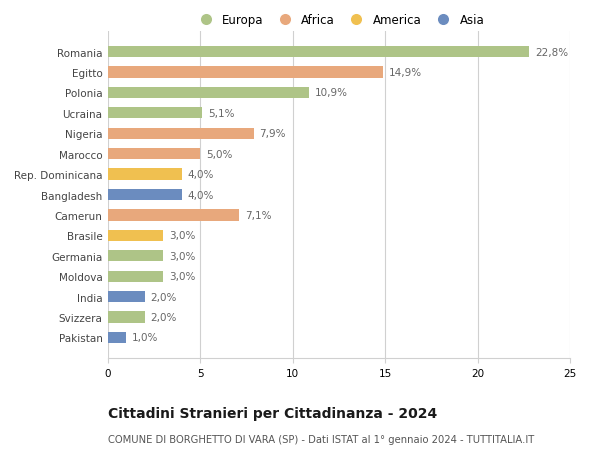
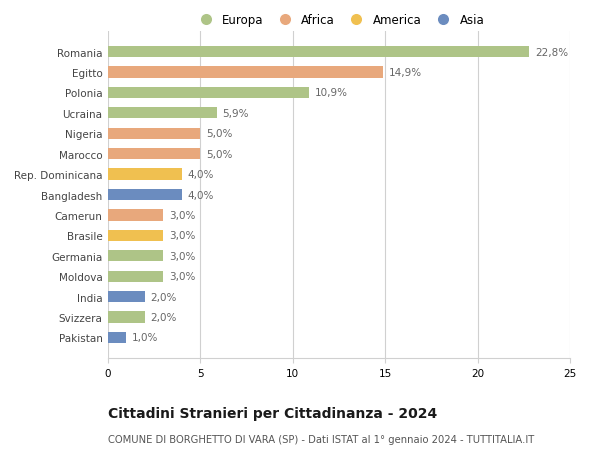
Ucraina: 5,1% -> 5,9%
Nigeria: 7,9% -> 5,0%
Camerun: 7,1% -> 3,0%
